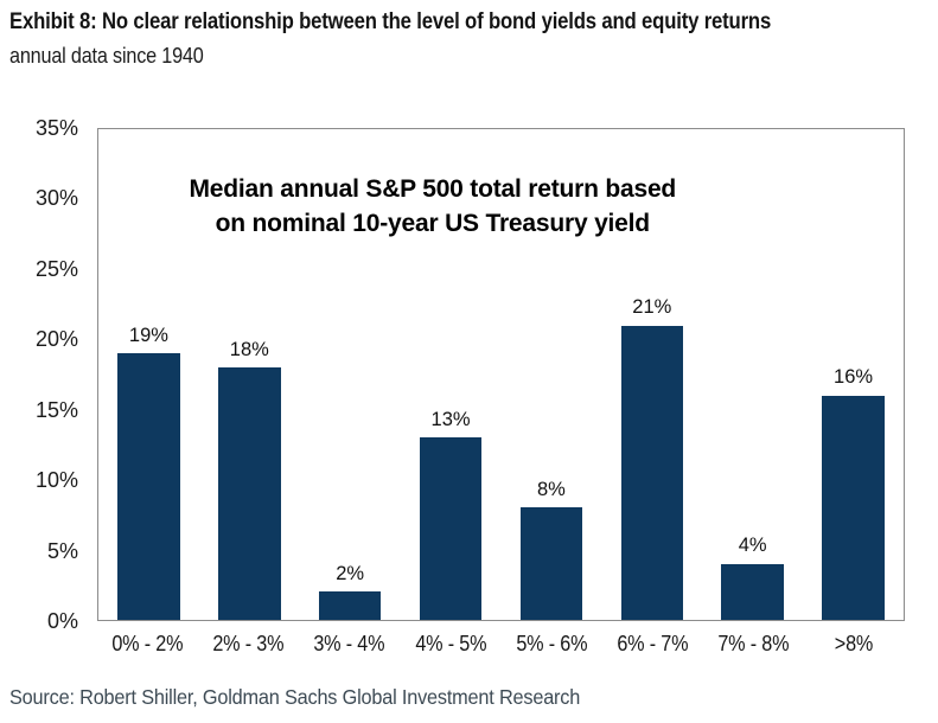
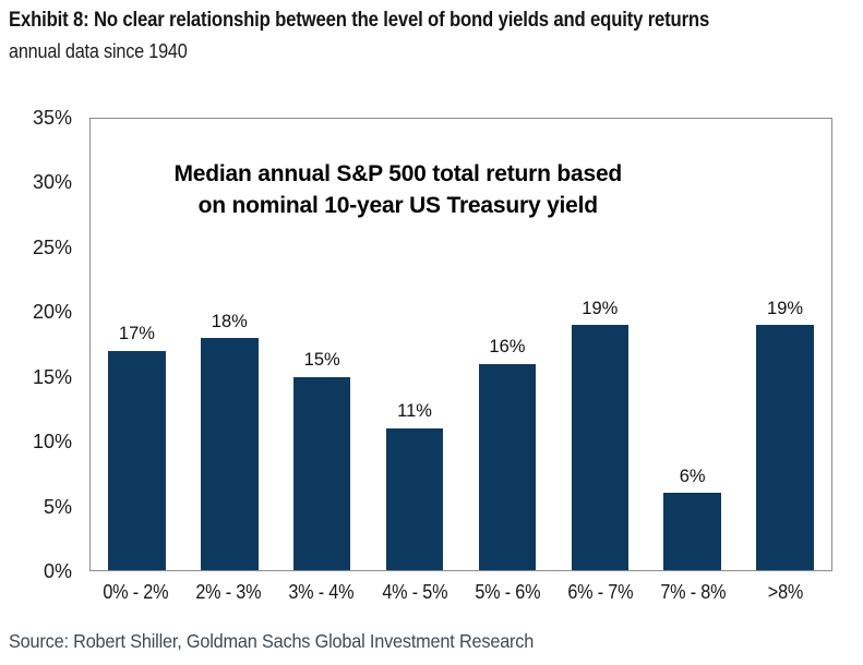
0% - 2%: 19% -> 17%
3% - 4%: 2% -> 15%
4% - 5%: 13% -> 11%
5% - 6%: 8% -> 16%
6% - 7%: 21% -> 19%
7% - 8%: 4% -> 6%
>8%: 16% -> 19%
